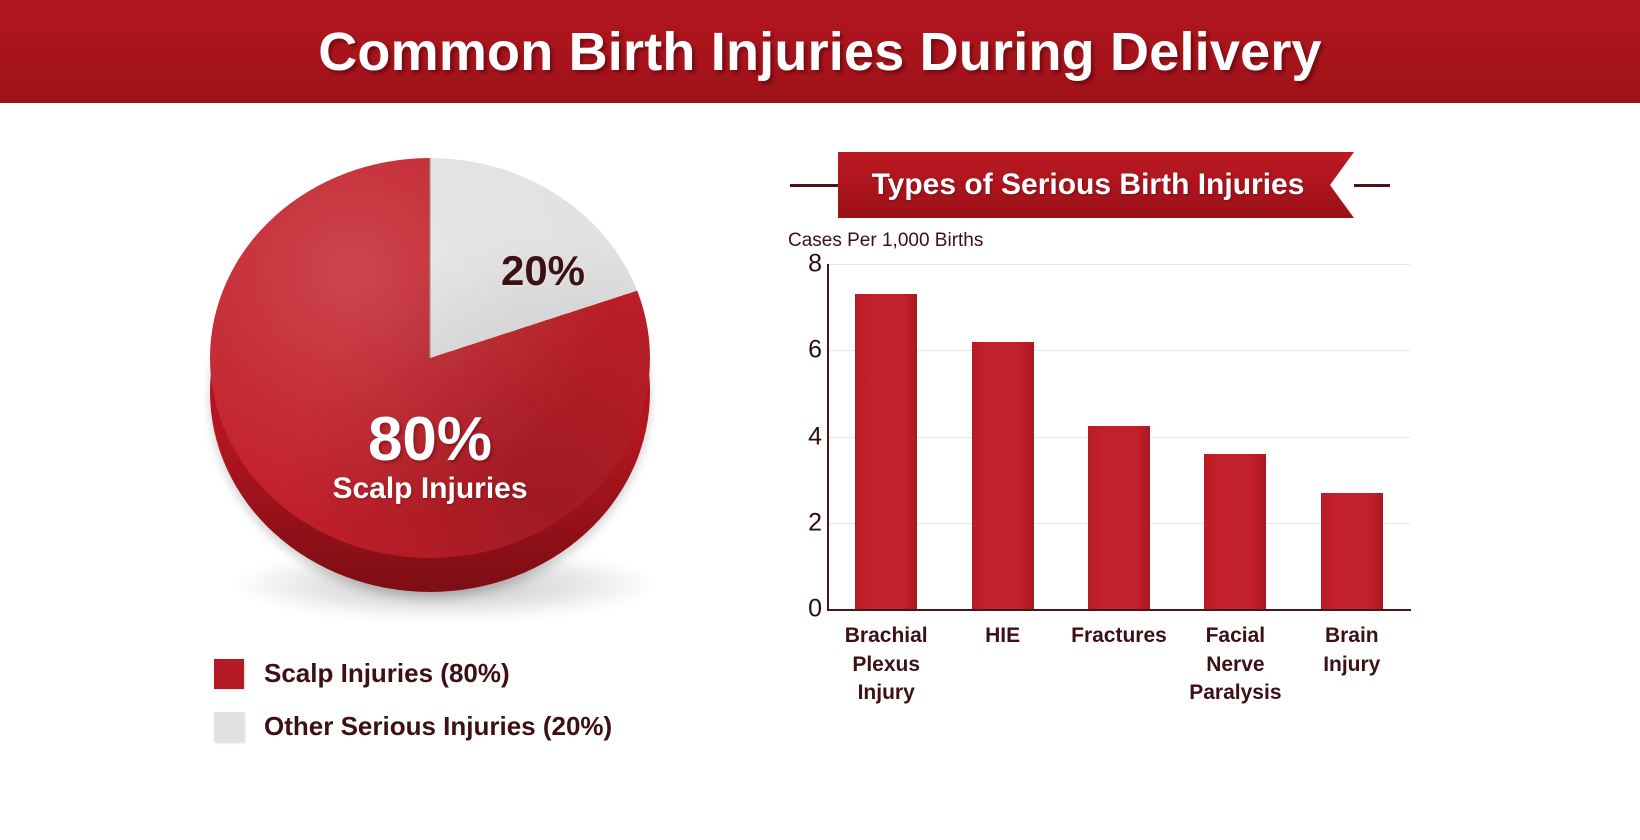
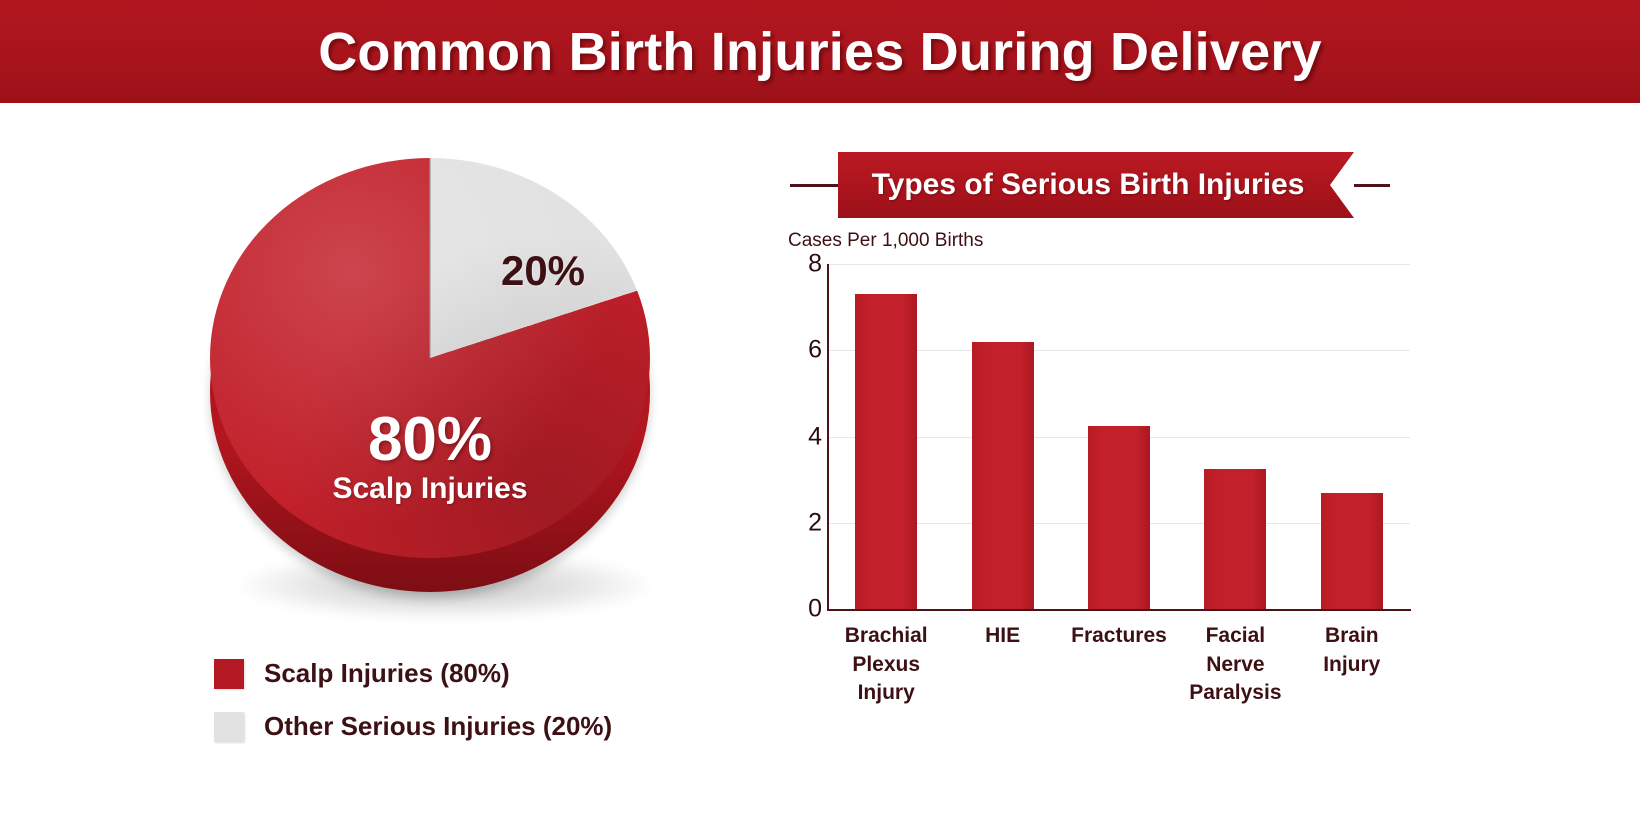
Facial Nerve Paralysis: 3.6 -> 3.2
